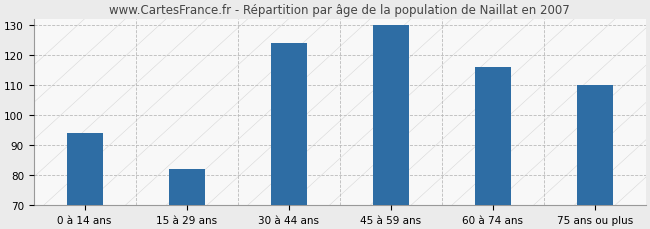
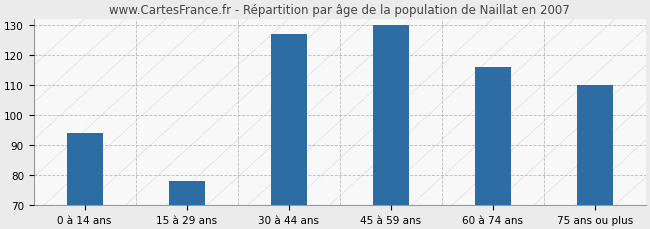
15 à 29 ans: 82 -> 78
30 à 44 ans: 124 -> 127
